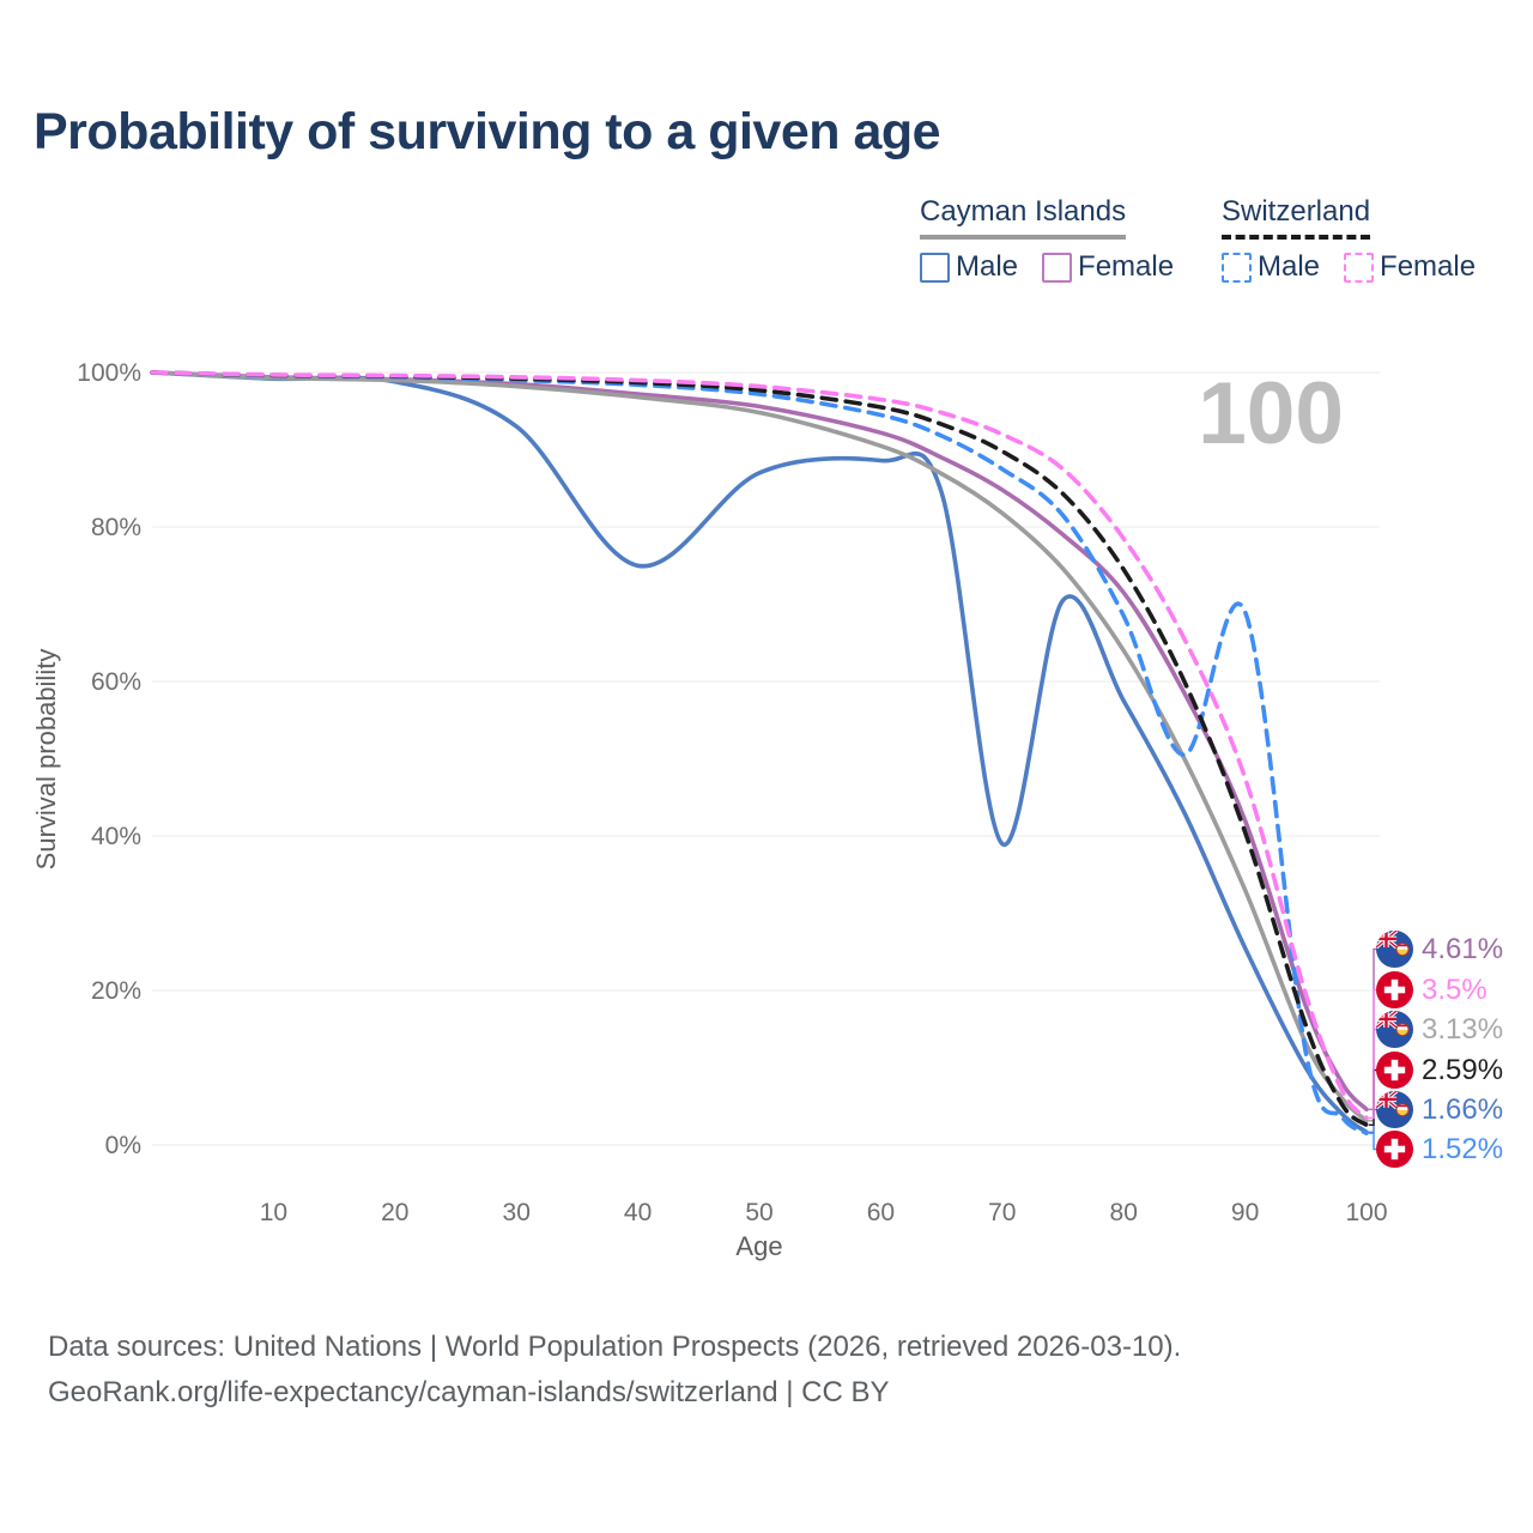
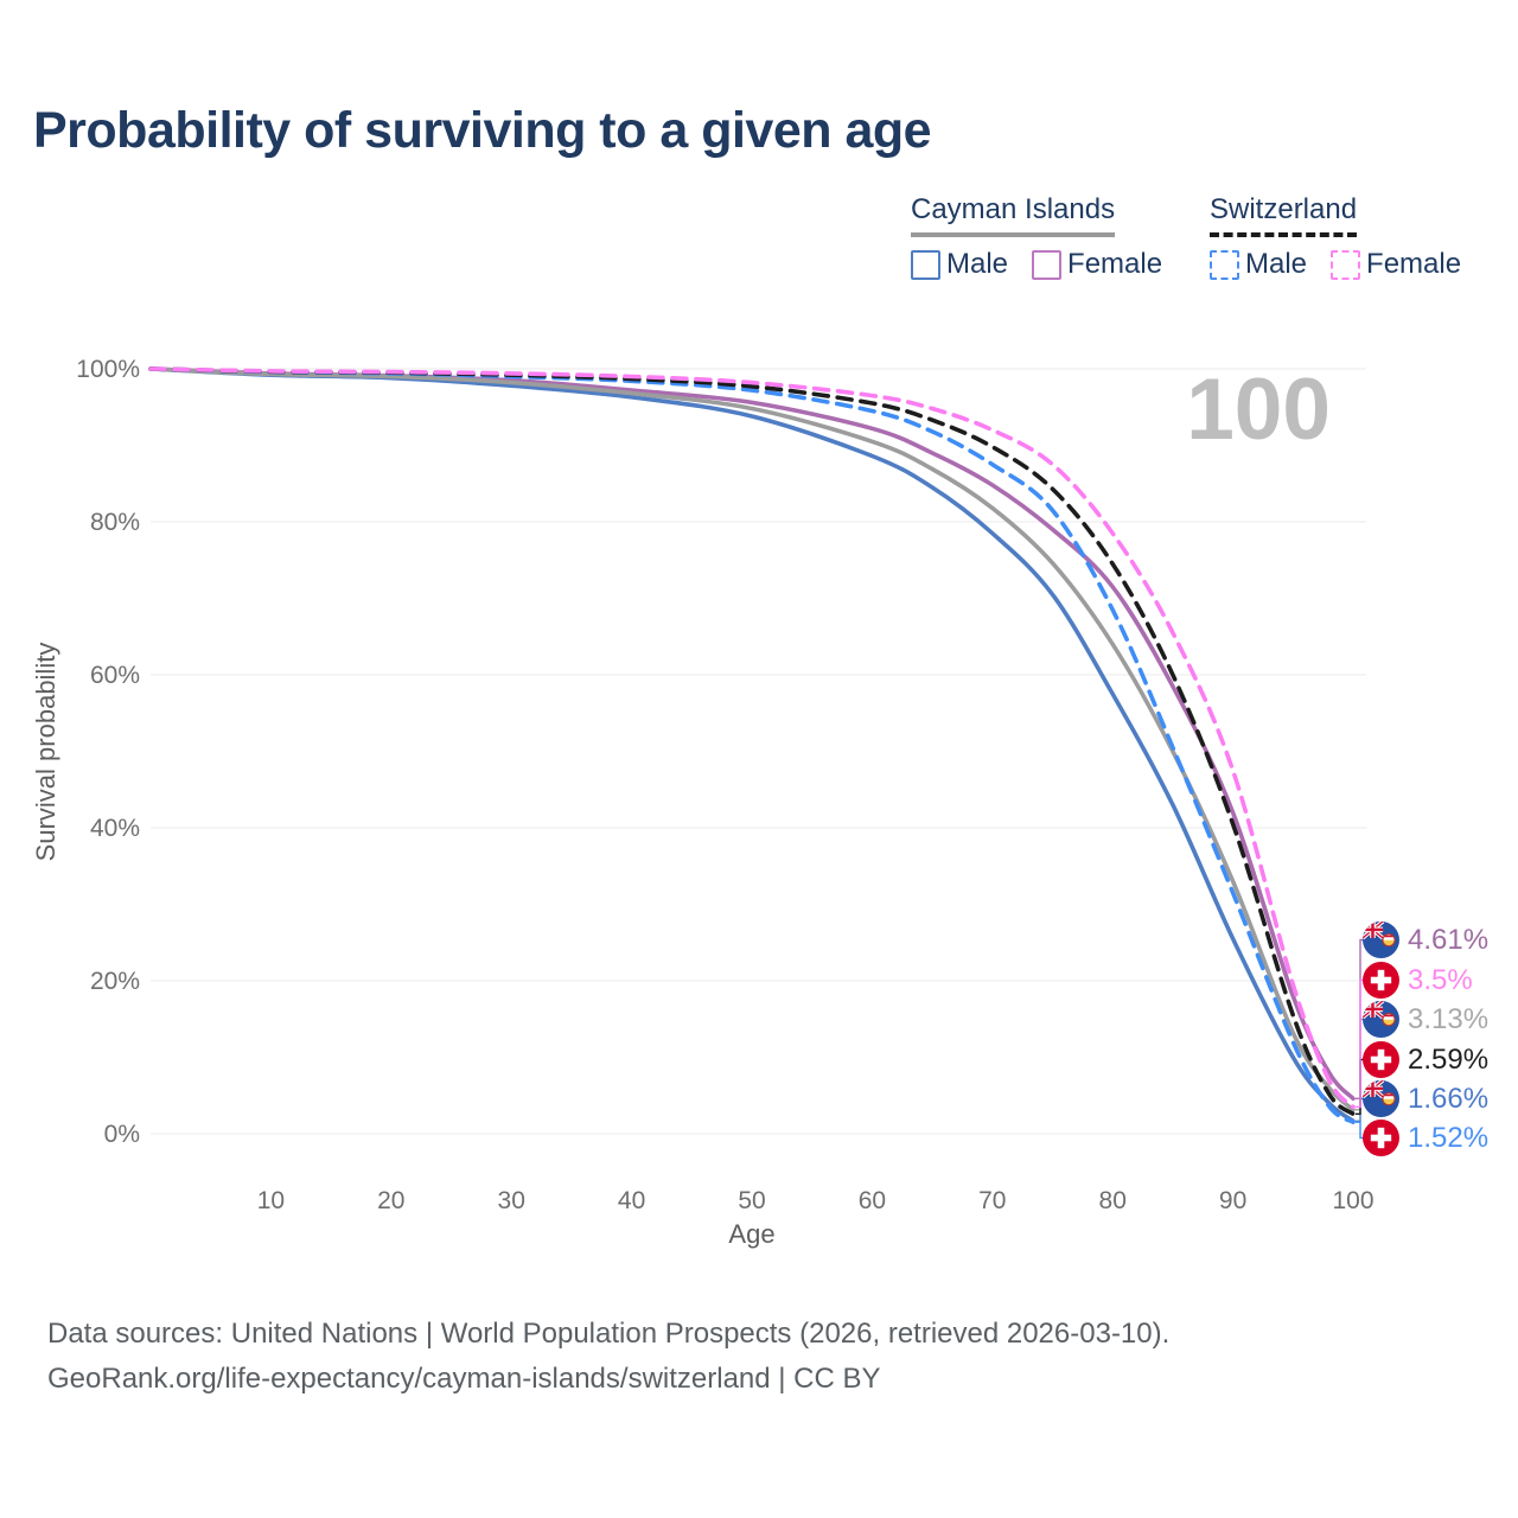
Cayman Islands Male/30: 93% -> 98%
Cayman Islands Male/40: 75% -> 96%
Cayman Islands Male/50: 87% -> 94%
Cayman Islands Male/70: 39% -> 78%
Switzerland Male/90: 69% -> 32%
